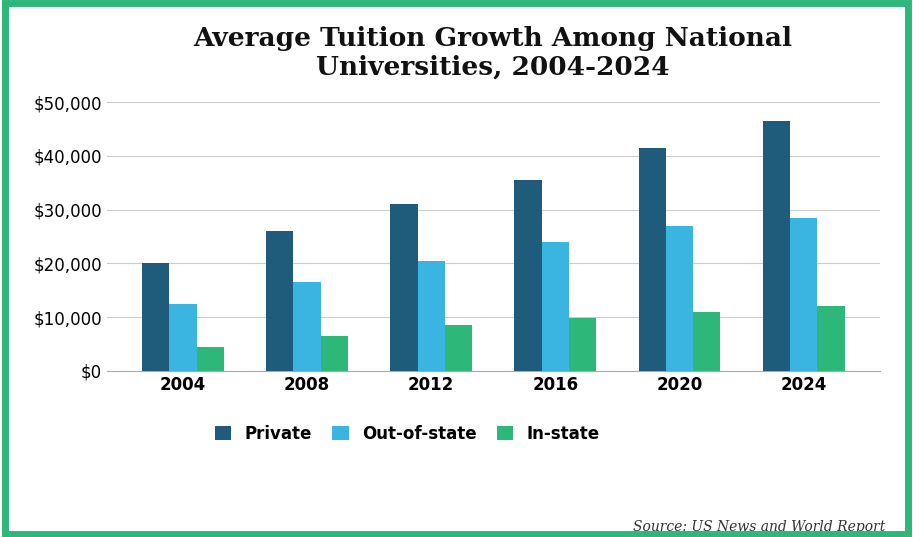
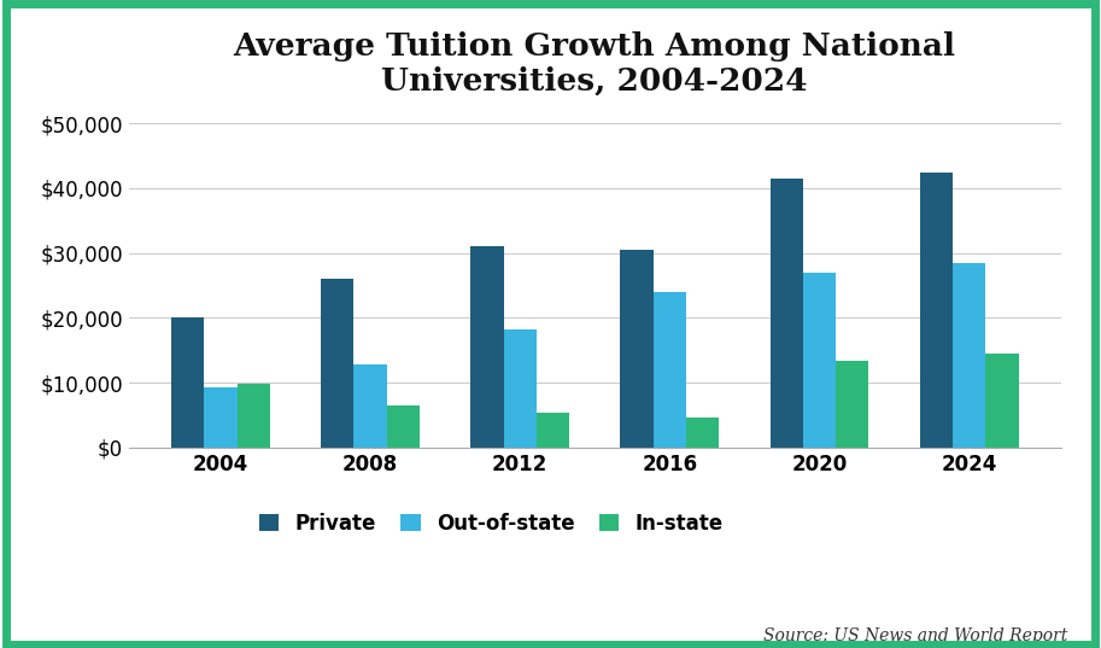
Out-of-state/2004: $12,500 -> $9,200
In-state/2004: $4,500 -> $9,800
Out-of-state/2008: $16,500 -> $12,800
Out-of-state/2012: $20,500 -> $18,200
In-state/2012: $8,500 -> $5,400
Private/2016: $35,500 -> $30,400
In-state/2016: $9,800 -> $4,600
In-state/2020: $11,000 -> $13,400
Private/2024: $46,500 -> $42,400
In-state/2024: $12,000 -> $14,400
